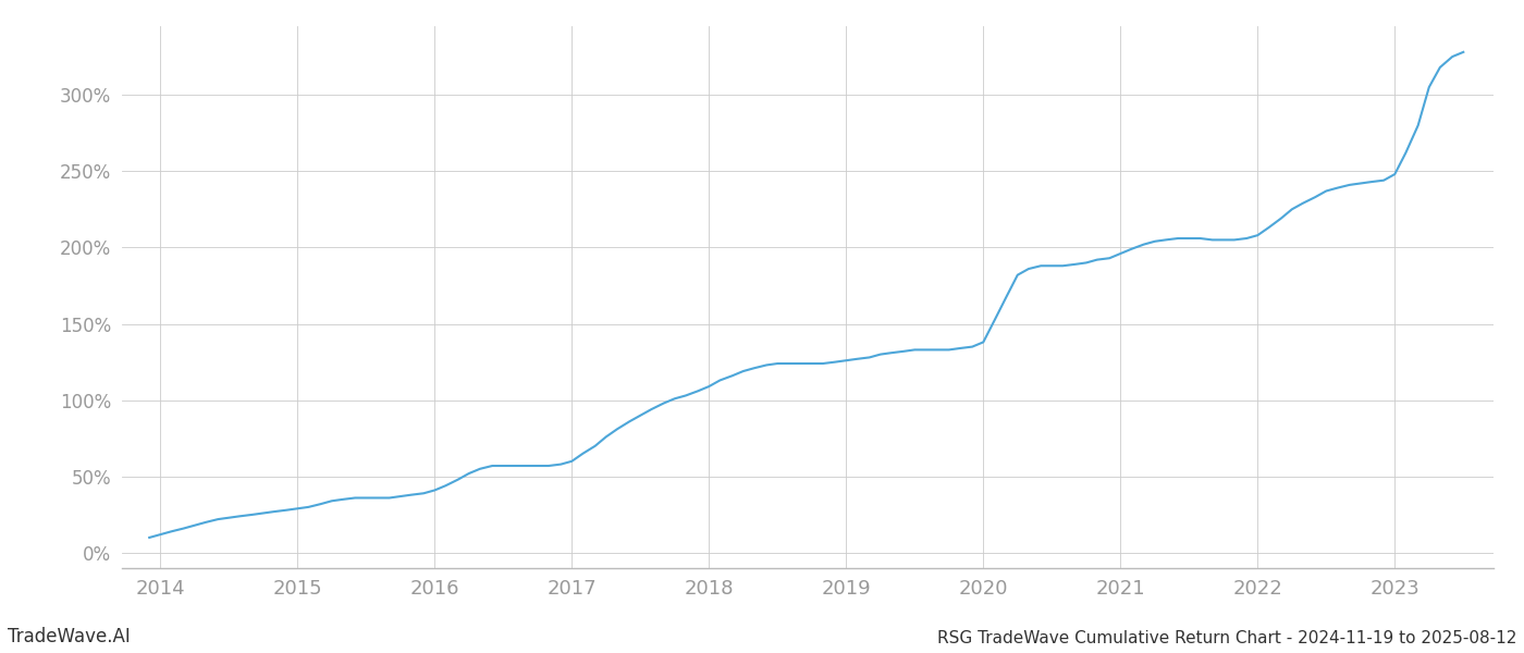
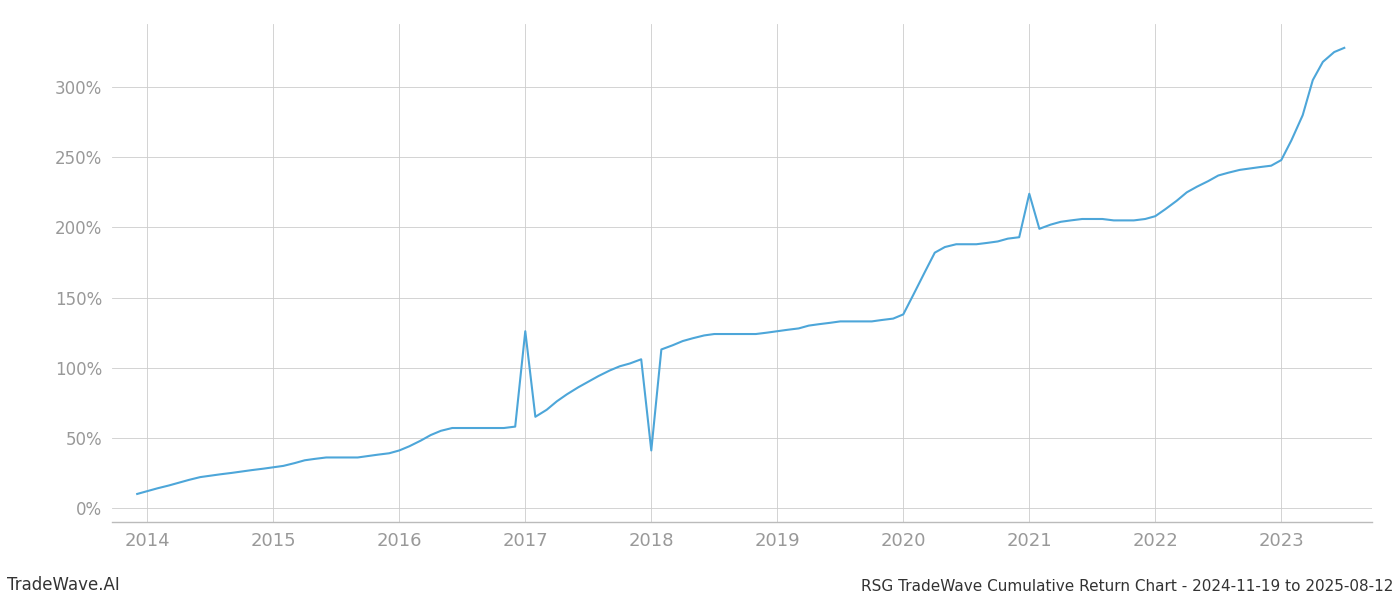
2017: 60% -> 126%
2018: 109% -> 41%
2021: 196% -> 224%
